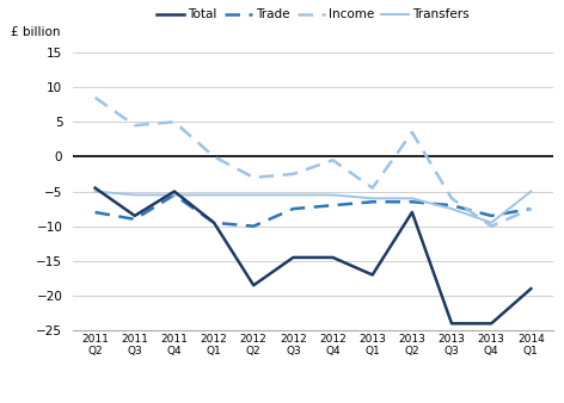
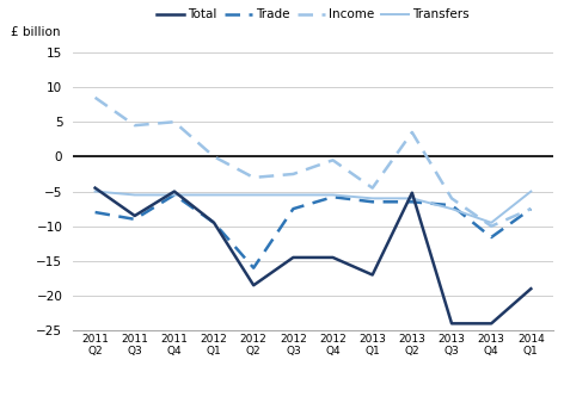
Trade/2012 Q2: -10.0 -> -16.0
Trade/2012 Q4: -7.0 -> -5.8
Total/2013 Q2: -8.0 -> -5.2
Trade/2013 Q4: -8.5 -> -11.6
